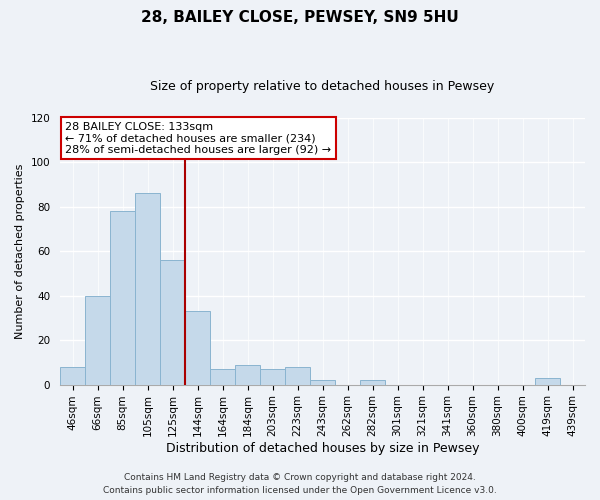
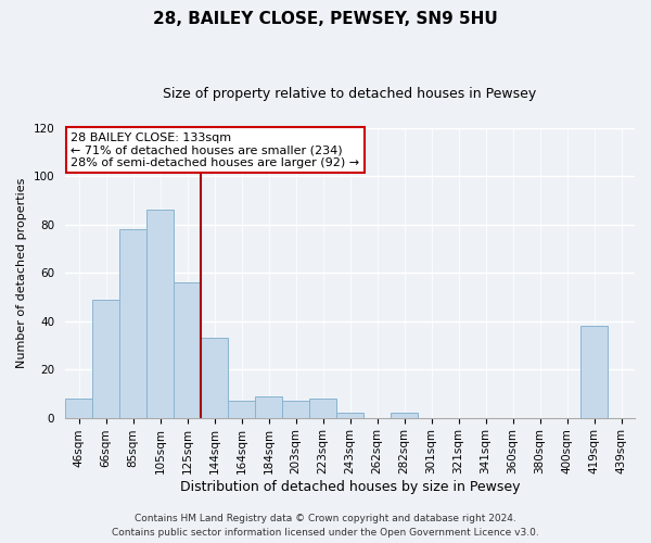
66sqm: 40 -> 49
419sqm: 3 -> 38
